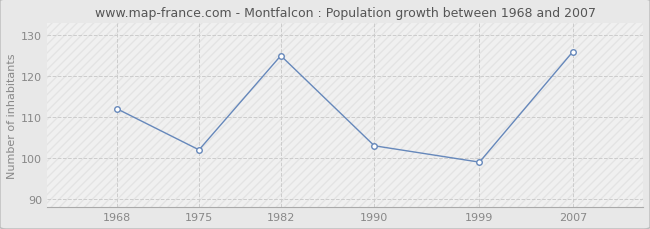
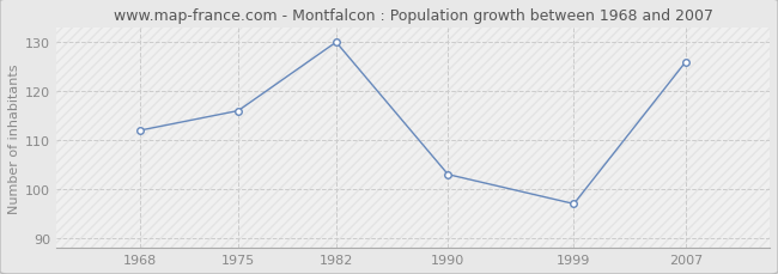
1975: 102 -> 116
1982: 125 -> 130
1999: 99 -> 97
